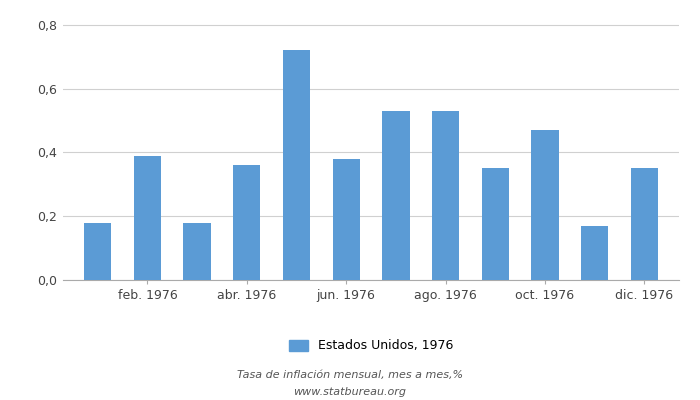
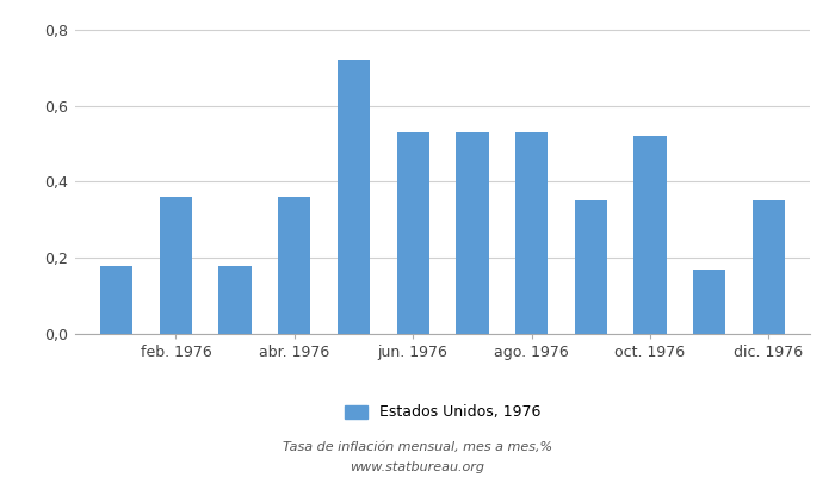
feb. 1976: 0,39 -> 0,36
jun. 1976: 0,38 -> 0,53
oct. 1976: 0,47 -> 0,52
